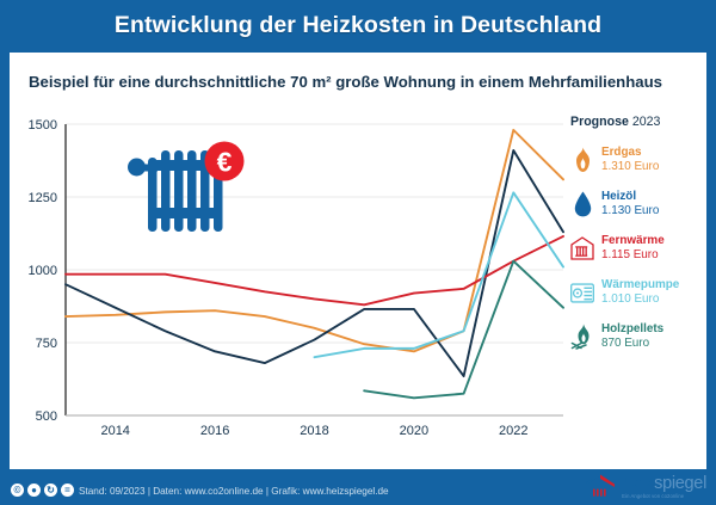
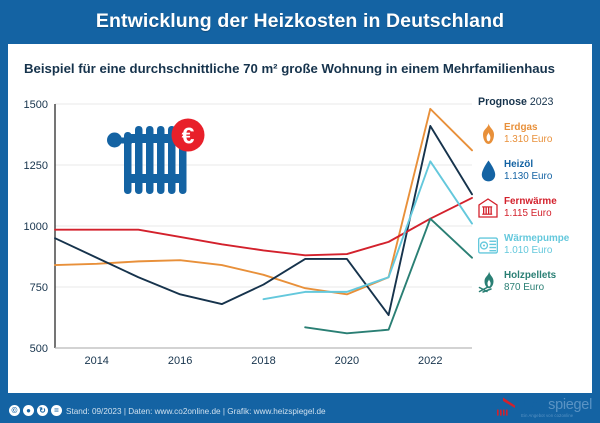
Fernwärme/2020: 920 -> 880
